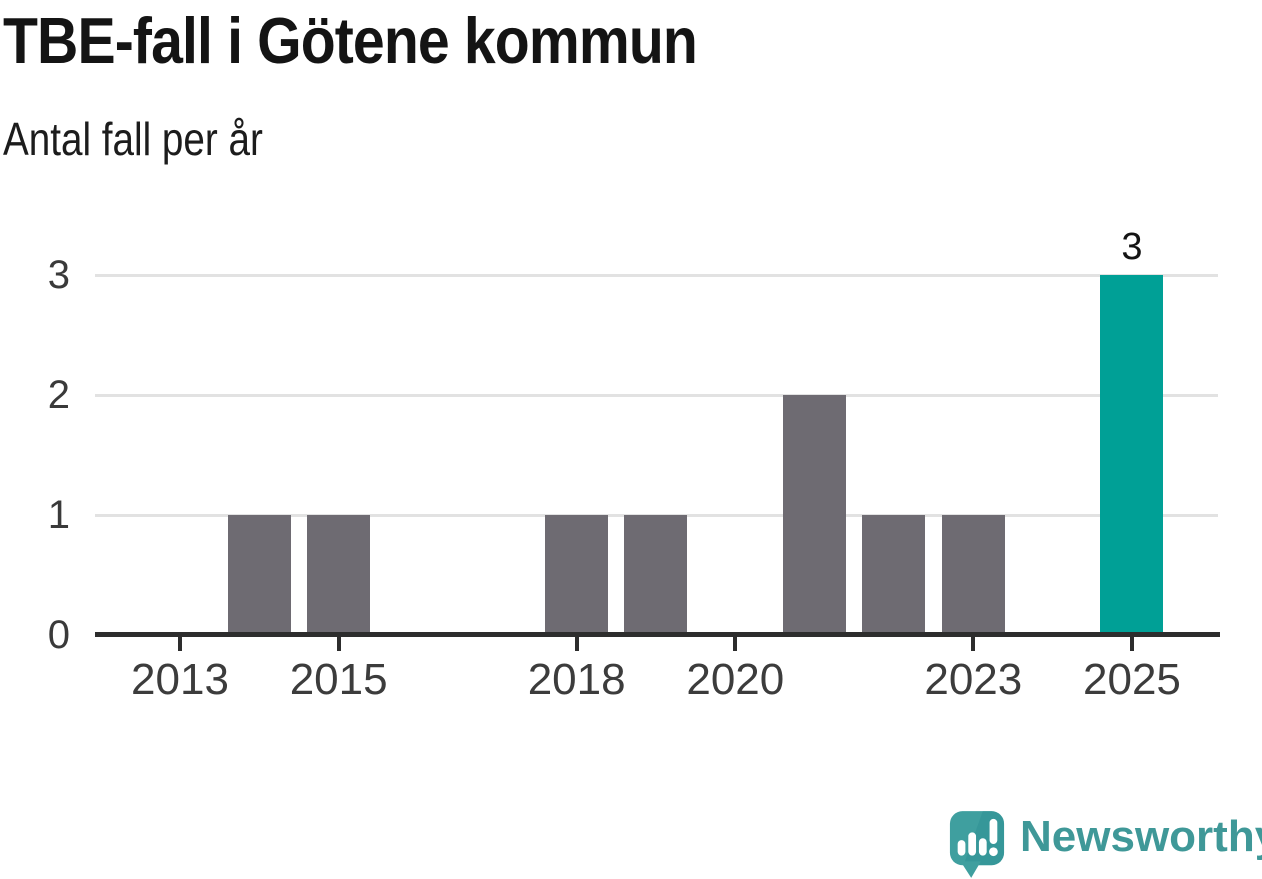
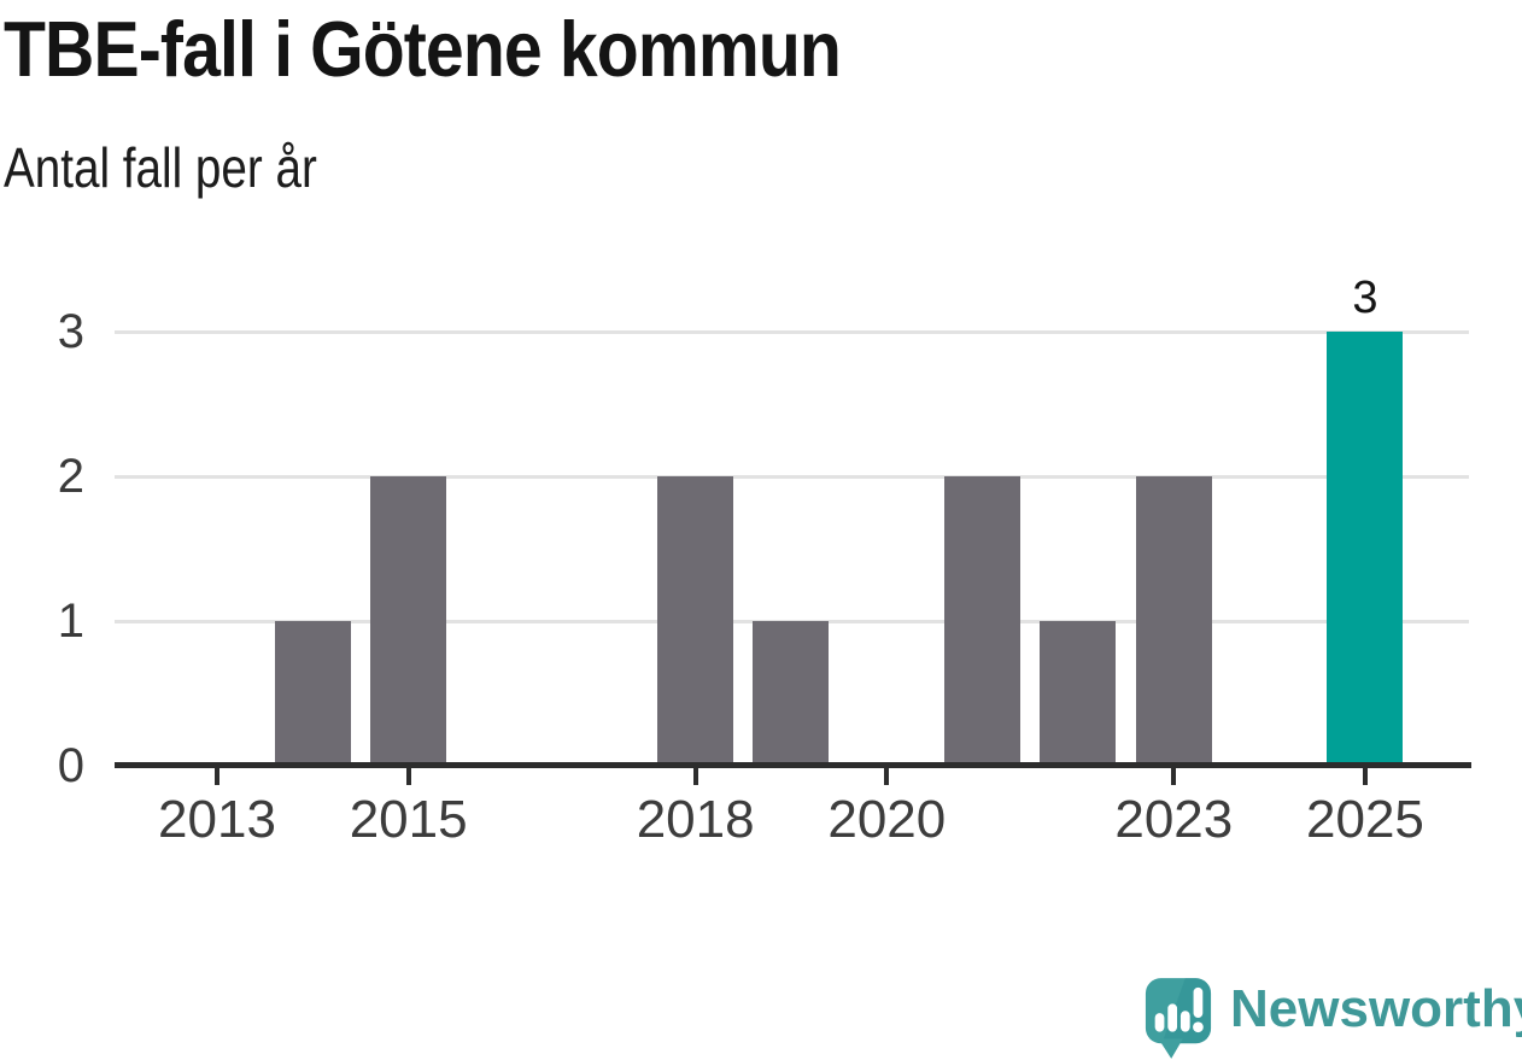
2015: 1 -> 2
2018: 1 -> 2
2023: 1 -> 2
